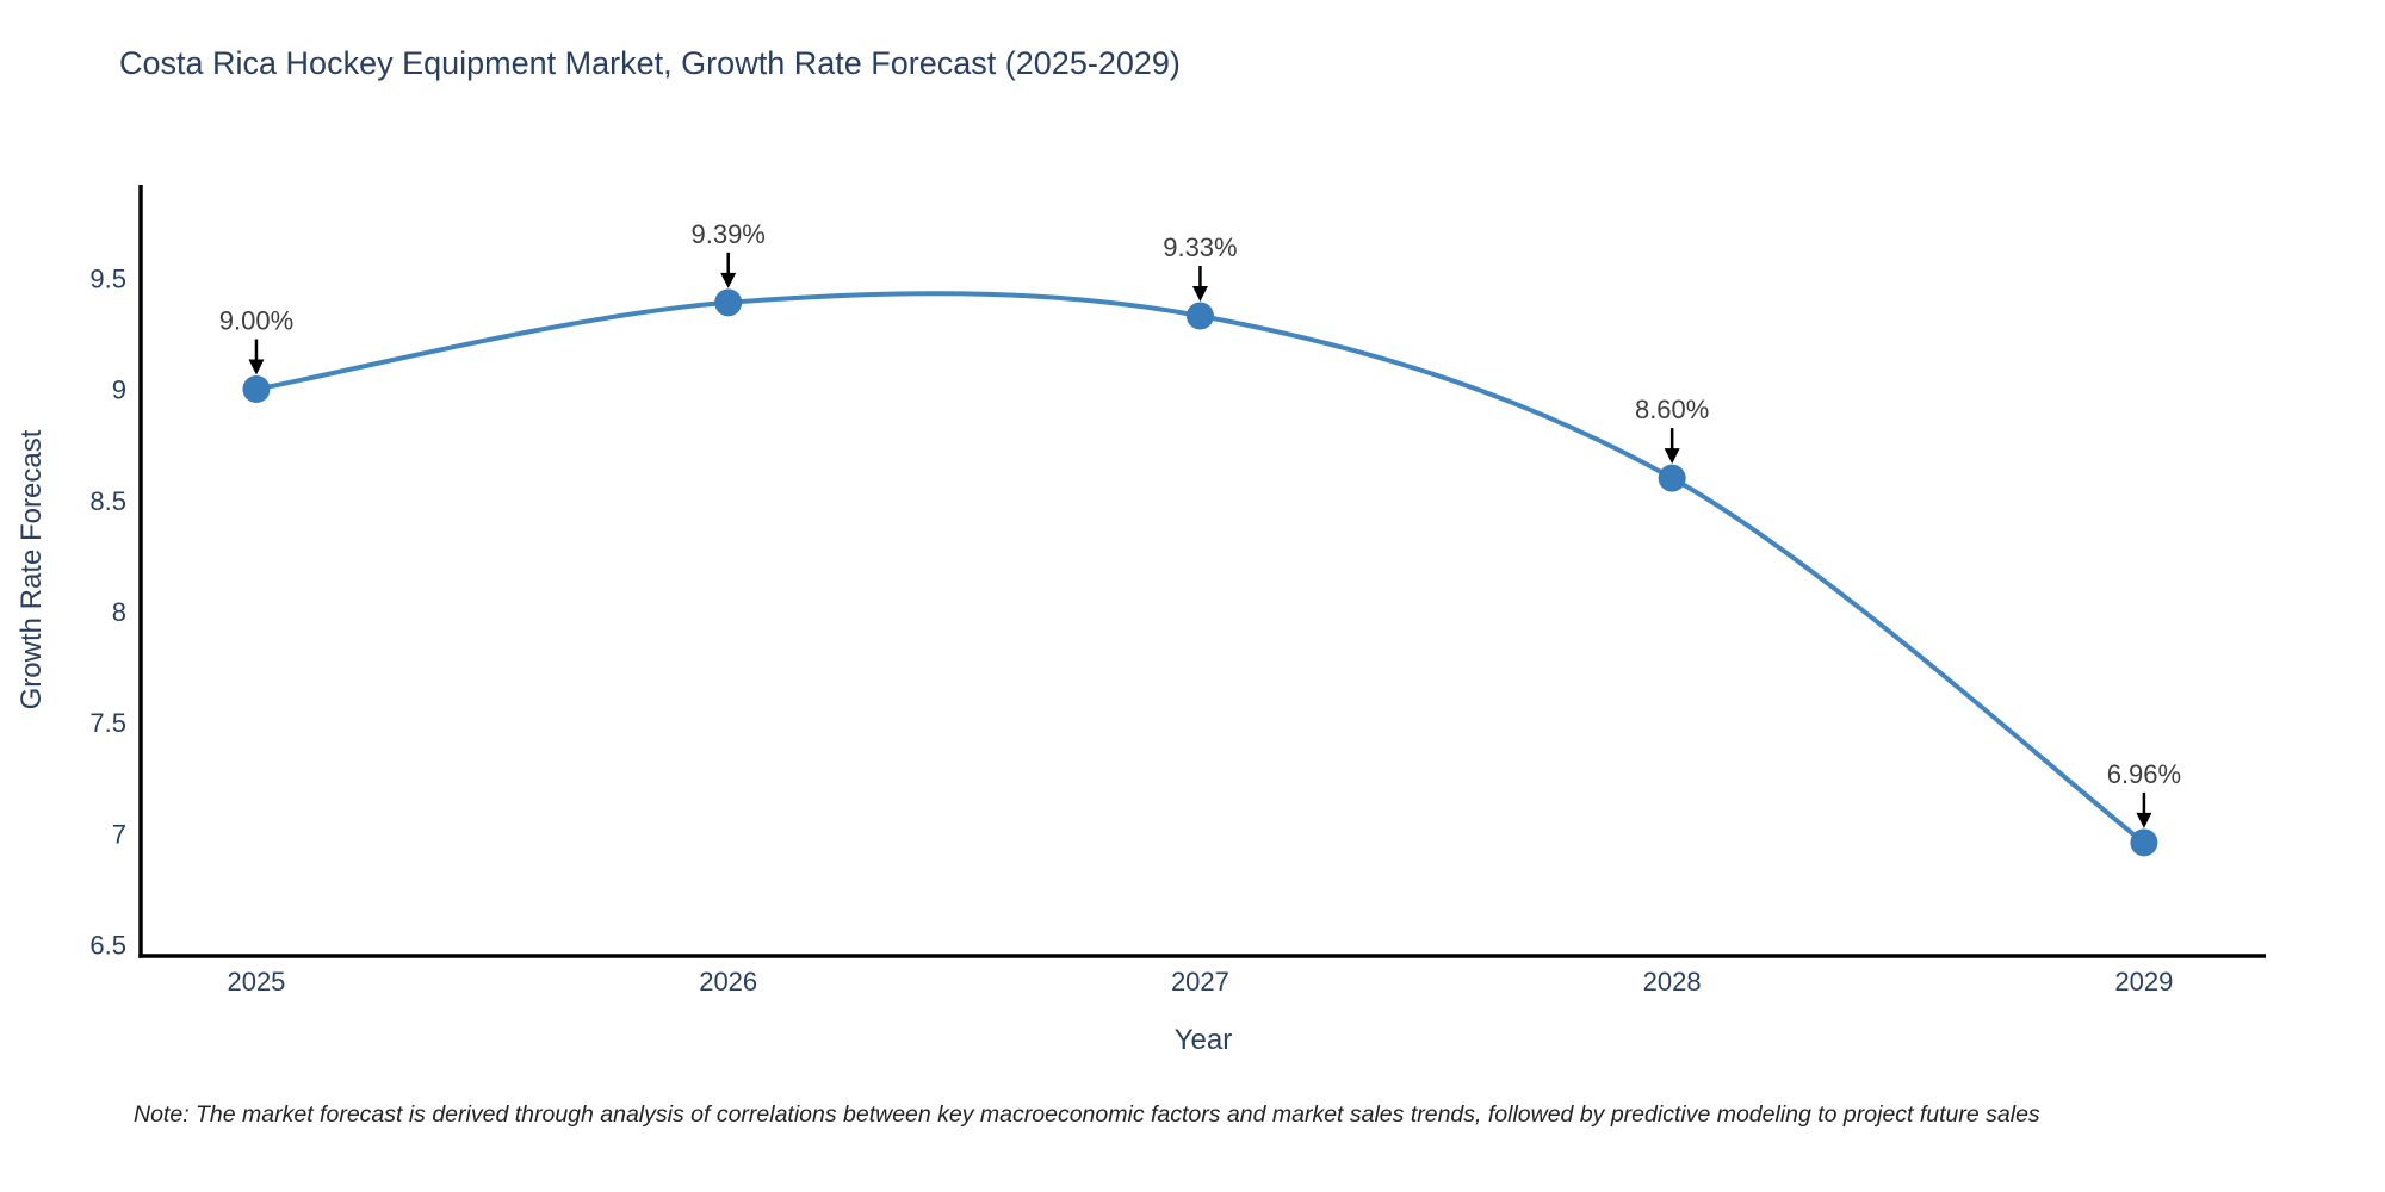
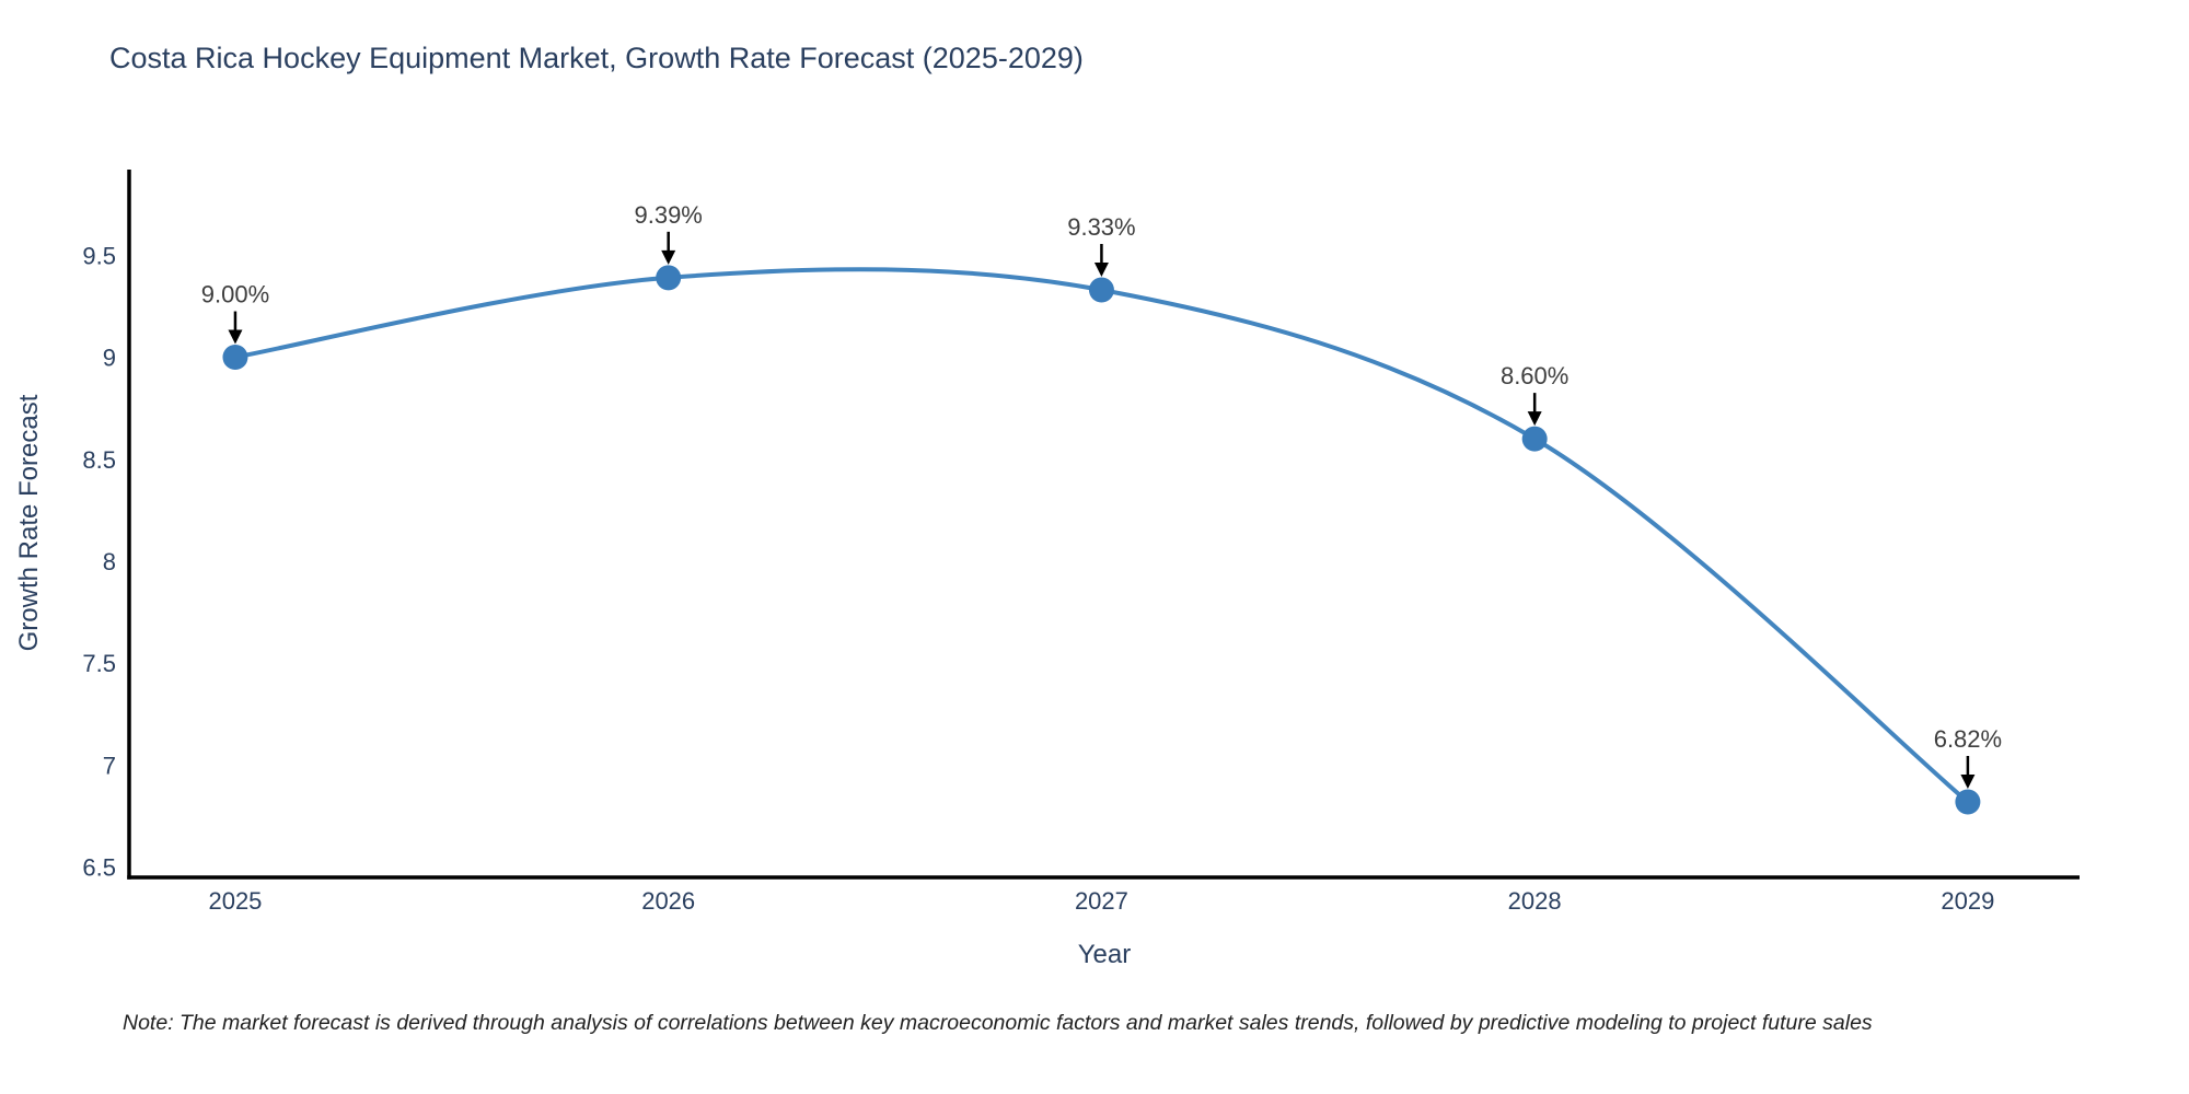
2029: 6.96% -> 6.82%
